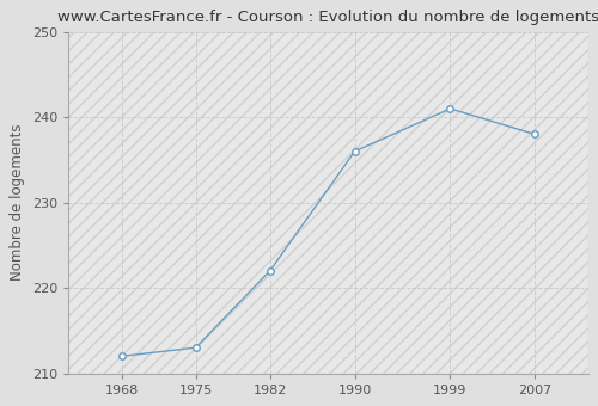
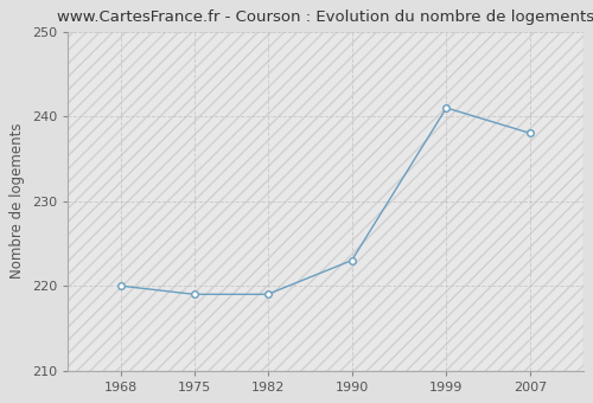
1968: 212 -> 220
1975: 213 -> 219
1982: 222 -> 219
1990: 236 -> 223
